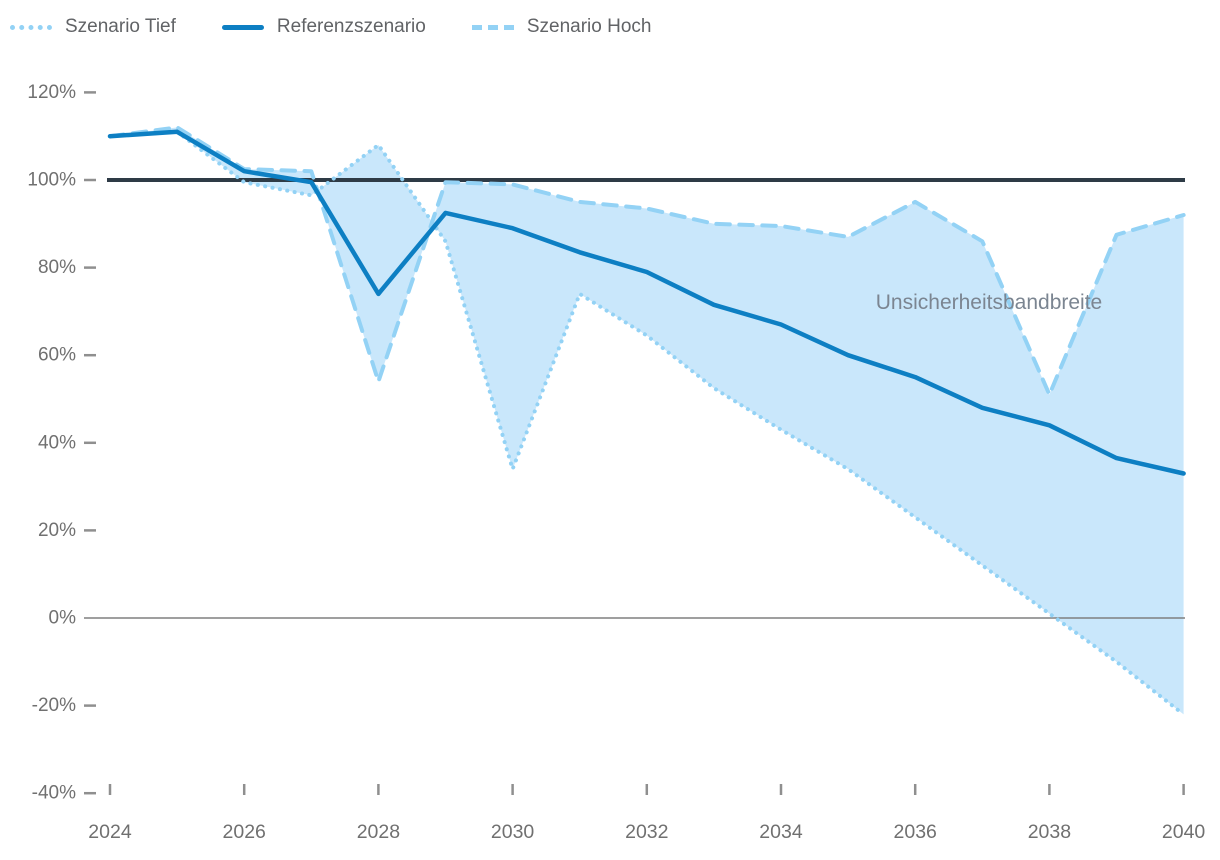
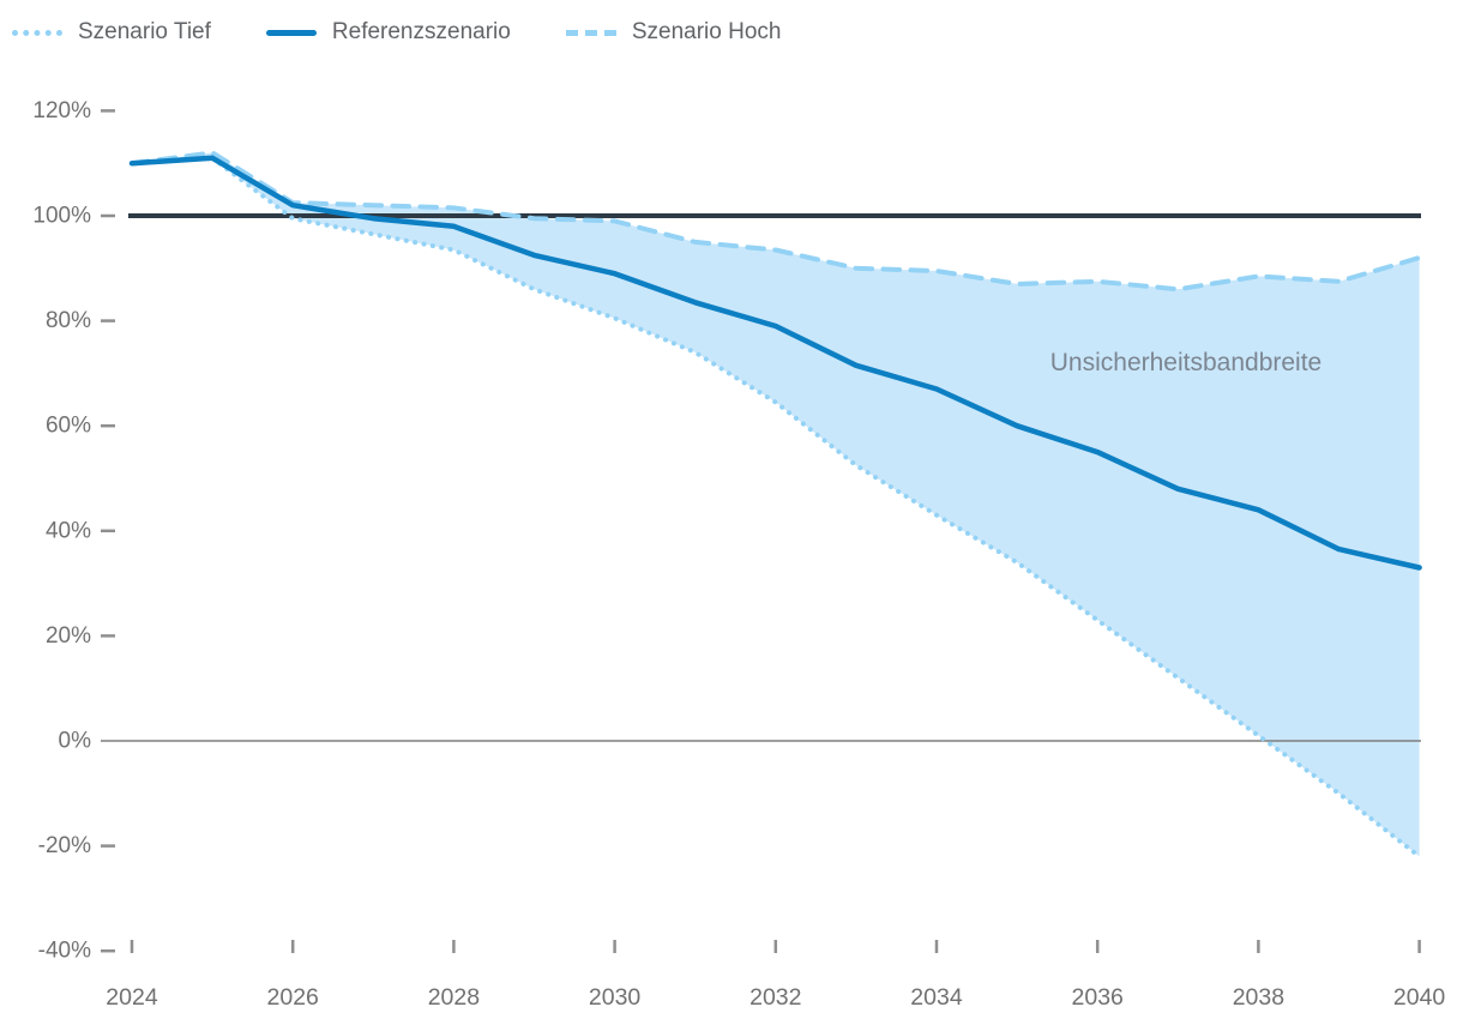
Szenario Tief/2028: 108% -> 94%
Referenzszenario/2028: 74% -> 98%
Szenario Hoch/2028: 54% -> 102%
Szenario Tief/2030: 34% -> 80%
Szenario Hoch/2036: 95% -> 88%
Szenario Hoch/2038: 51% -> 88%
